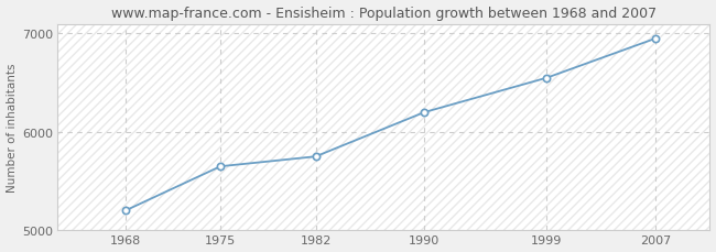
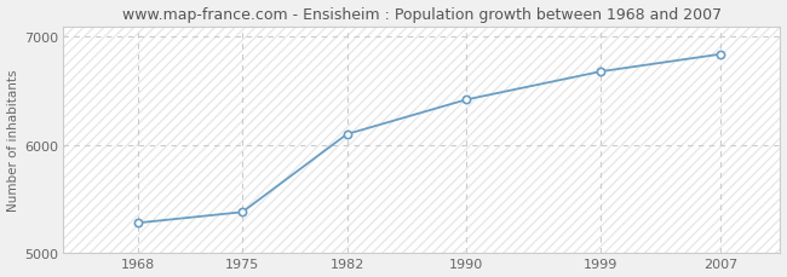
1968: 5200 -> 5280
1975: 5650 -> 5380
1982: 5750 -> 6100
1990: 6200 -> 6420
1999: 6550 -> 6680
2007: 6950 -> 6840
